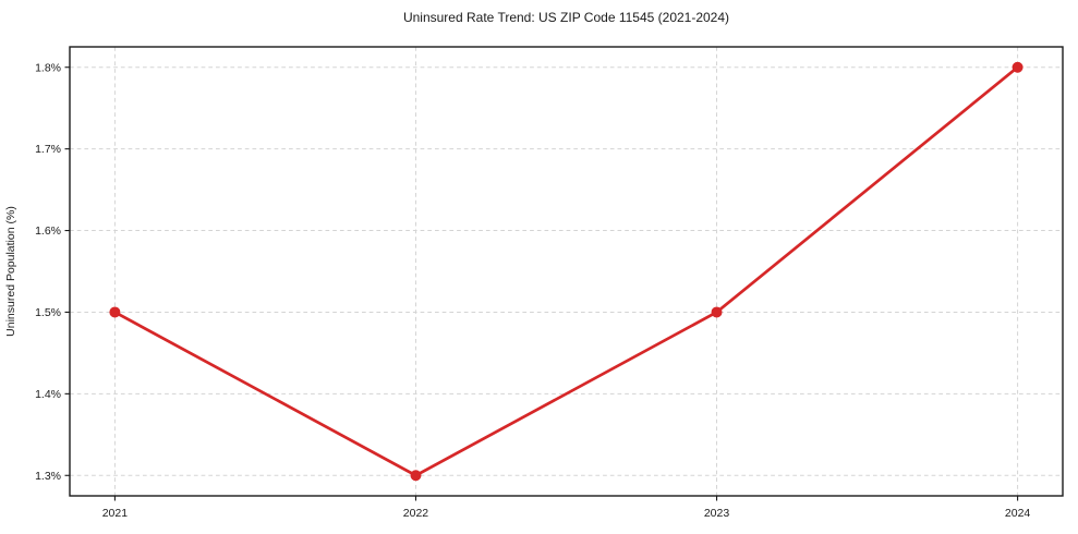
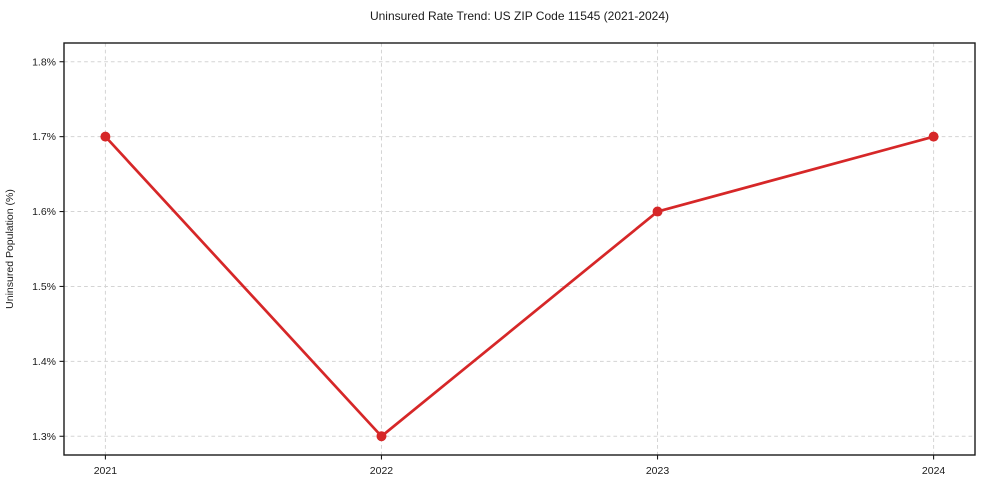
2021: 1.5% -> 1.7%
2023: 1.5% -> 1.6%
2024: 1.8% -> 1.7%
